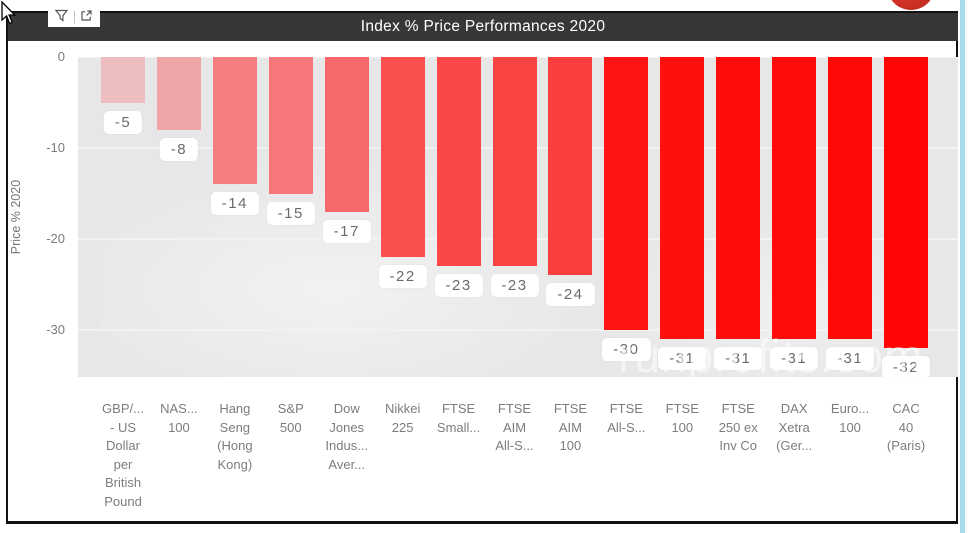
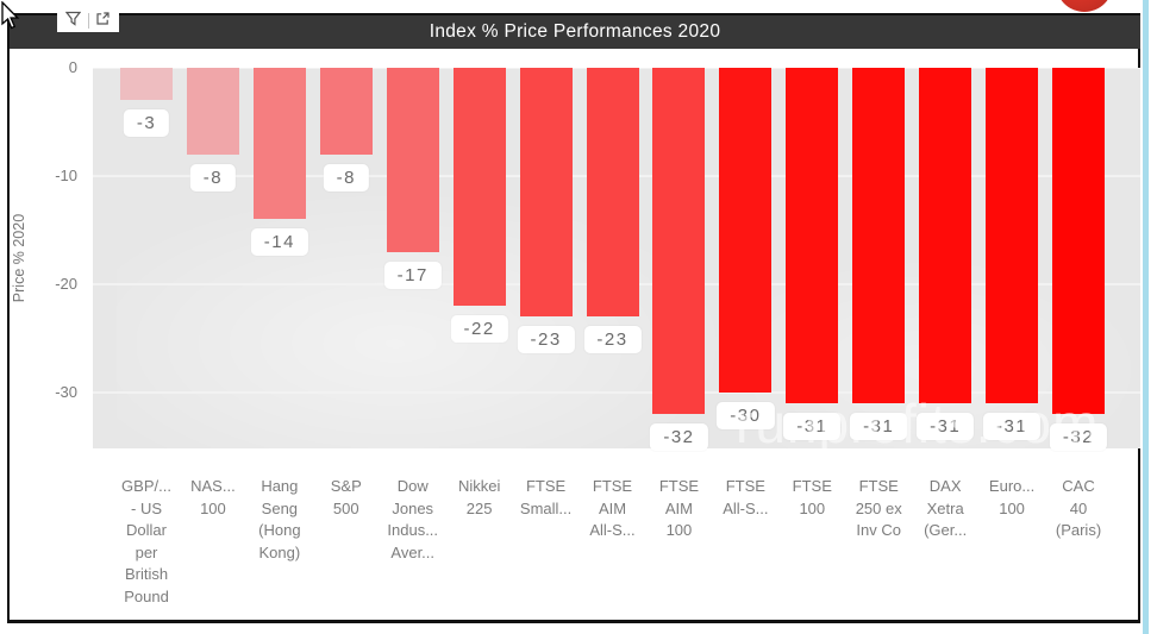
GBP/... - US Dollar per British Pound: -5 -> -3
S&P 500: -15 -> -8
FTSE AIM 100: -24 -> -32
